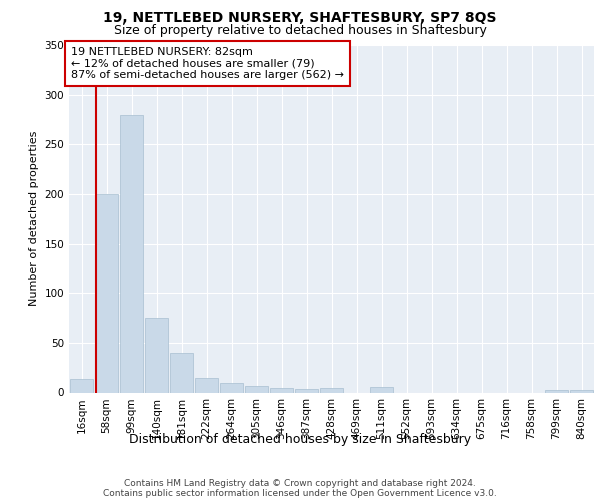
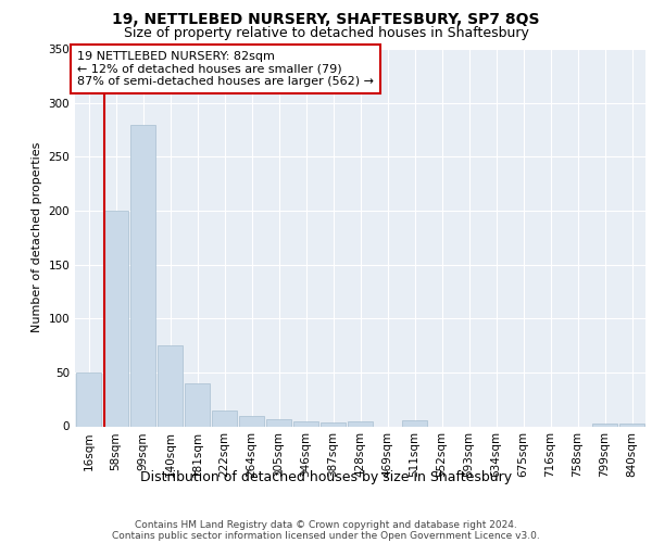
16sqm: 14 -> 50
